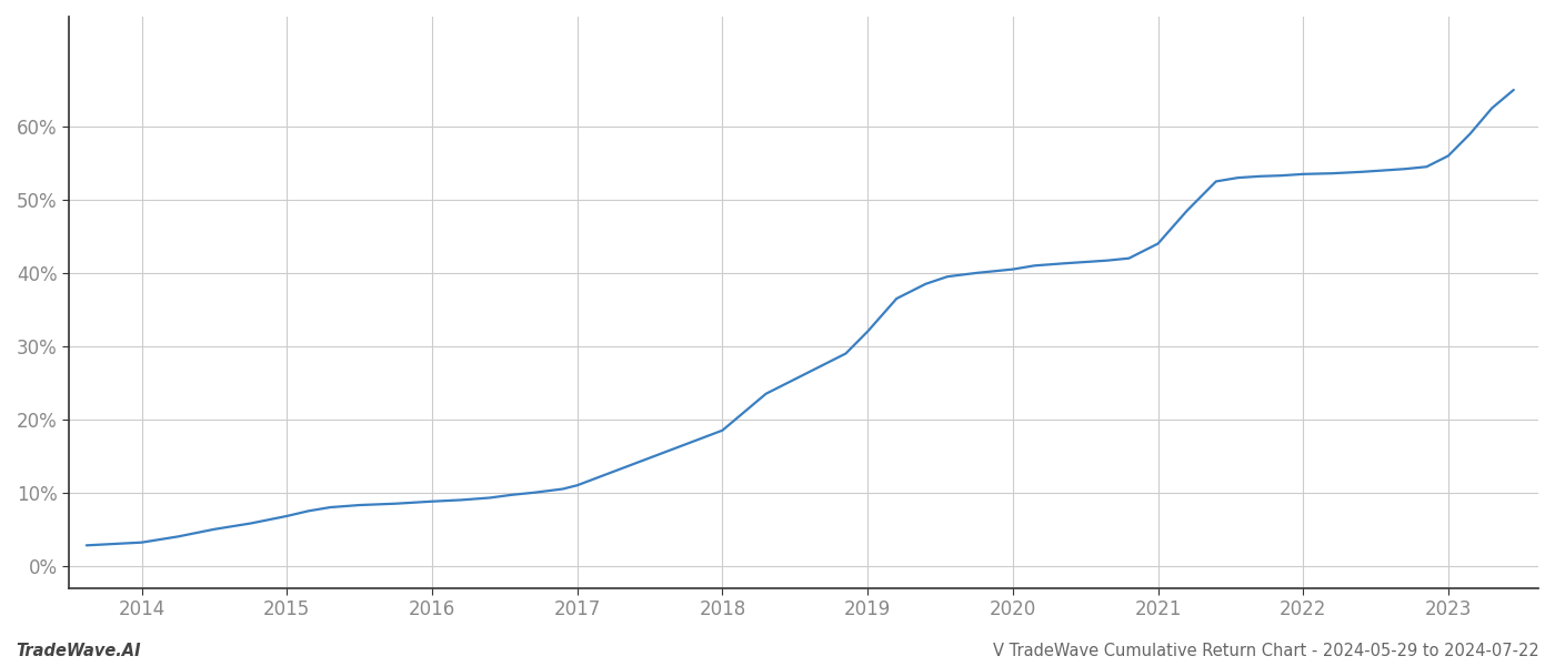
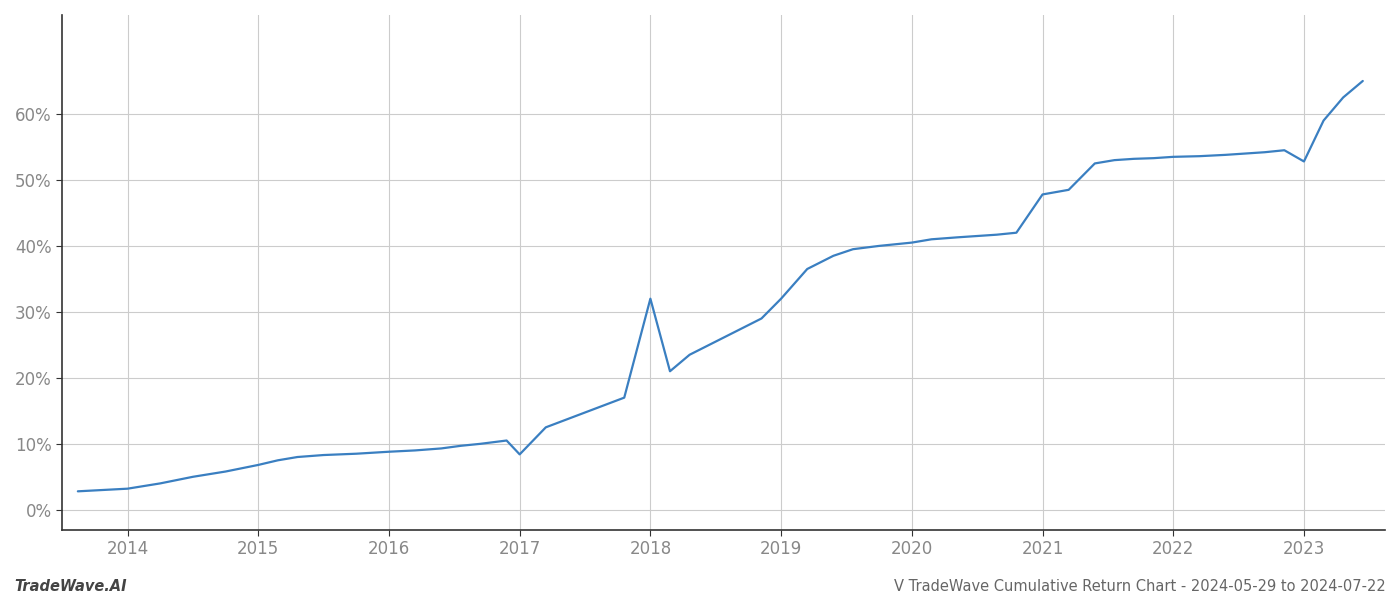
2017: 11.0% -> 8.4%
2018: 18.5% -> 32.0%
2021: 44.0% -> 47.8%
2023: 56.0% -> 52.8%
